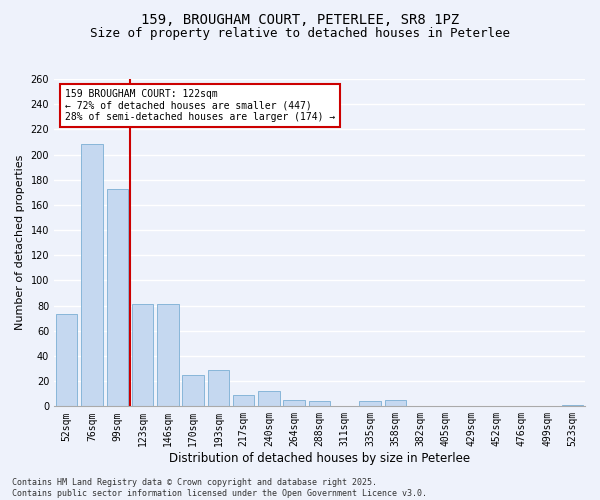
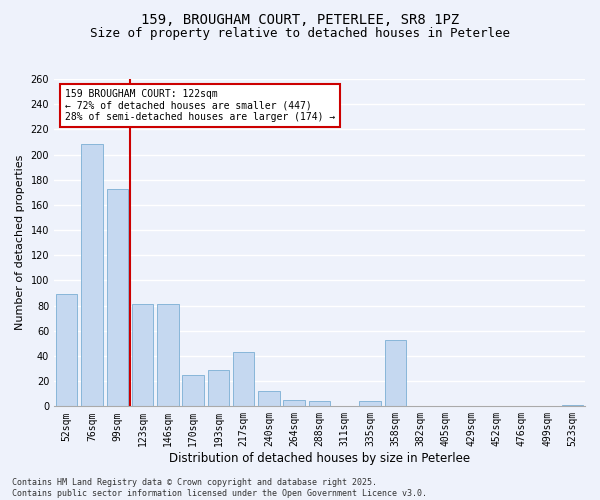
52sqm: 73 -> 89
217sqm: 9 -> 43
358sqm: 5 -> 53
